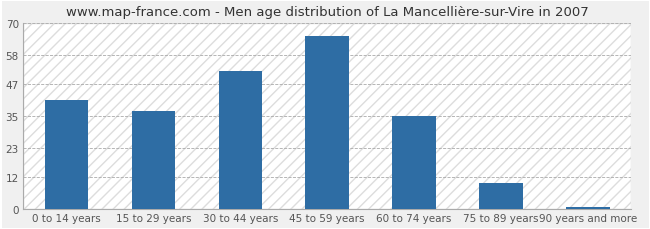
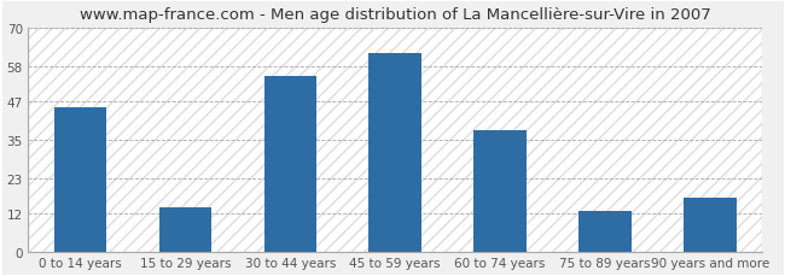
0 to 14 years: 41 -> 45
15 to 29 years: 37 -> 14
30 to 44 years: 52 -> 55
45 to 59 years: 65 -> 62
60 to 74 years: 35 -> 38
75 to 89 years: 10 -> 13
90 years and more: 1 -> 17
